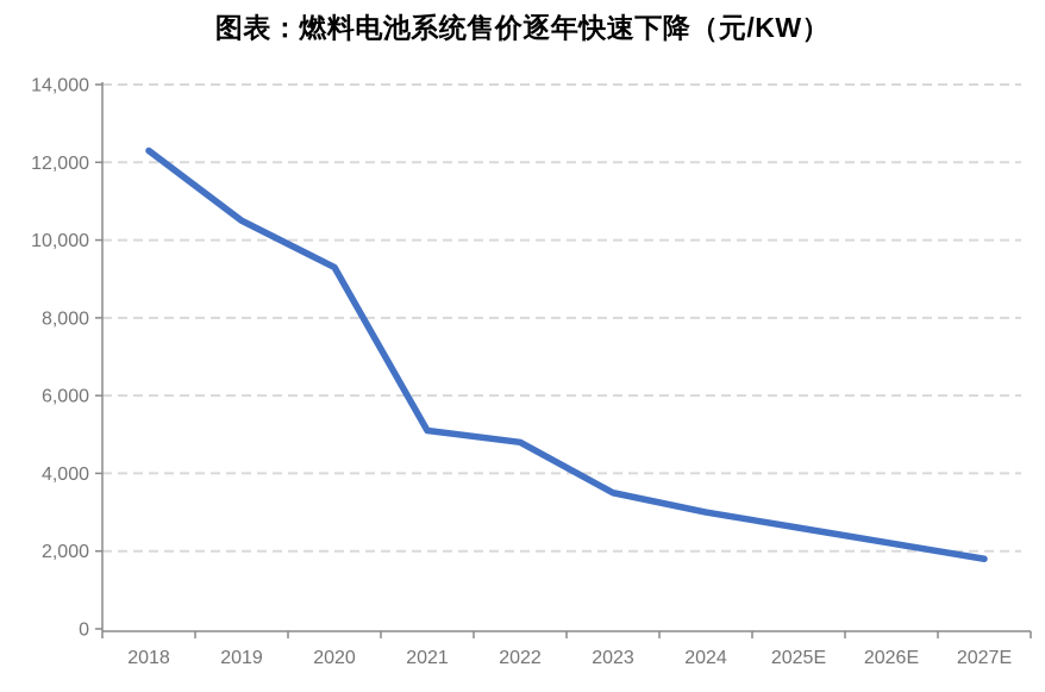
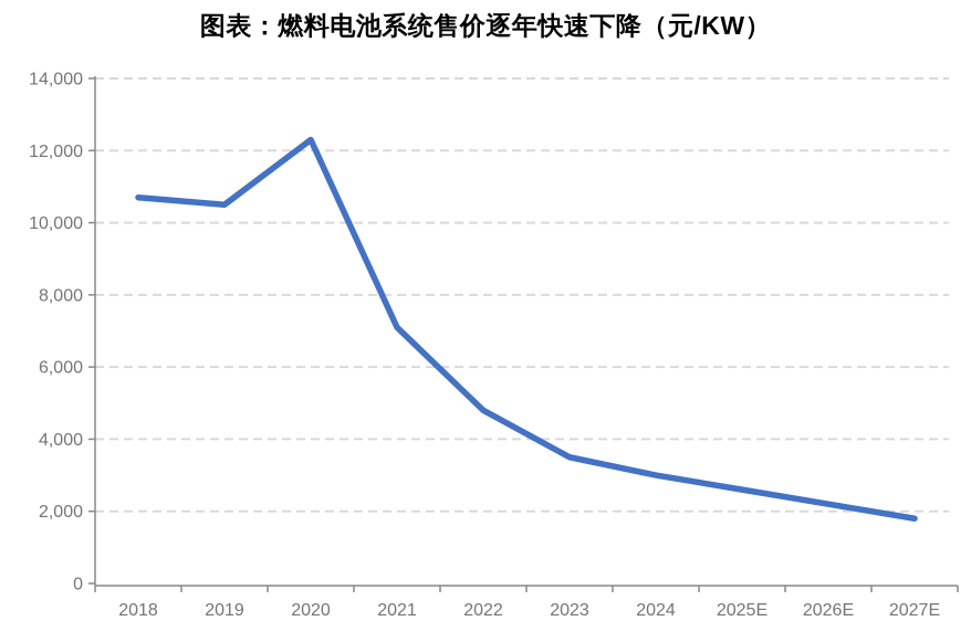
2018: 12300 -> 10700
2020: 9300 -> 12300
2021: 5100 -> 7100
